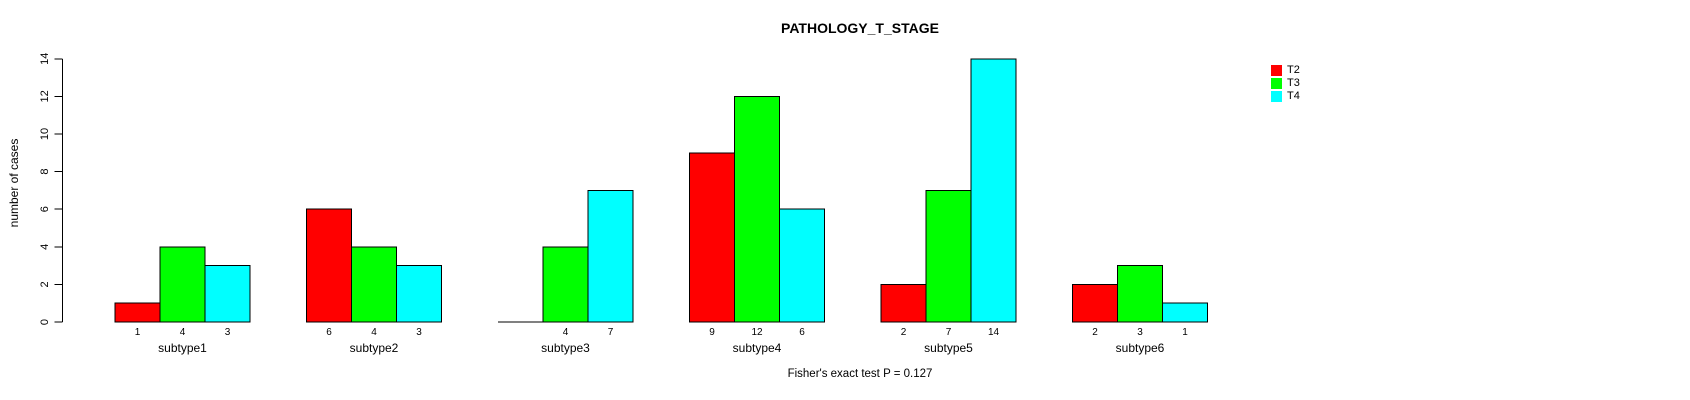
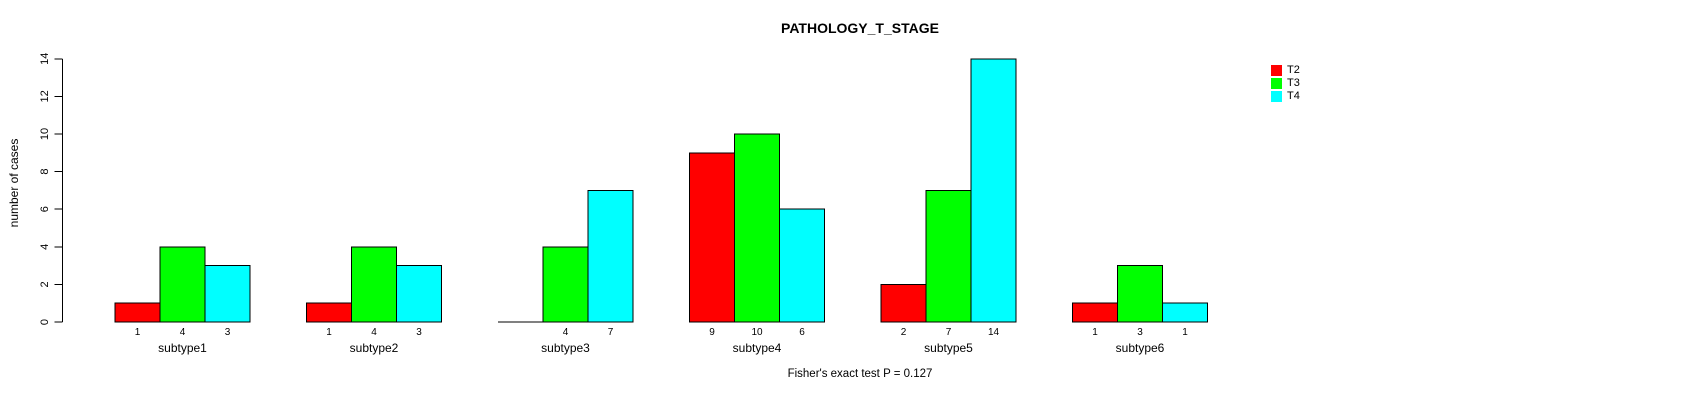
T2/subtype2: 6 -> 1
T3/subtype4: 12 -> 10
T2/subtype6: 2 -> 1
